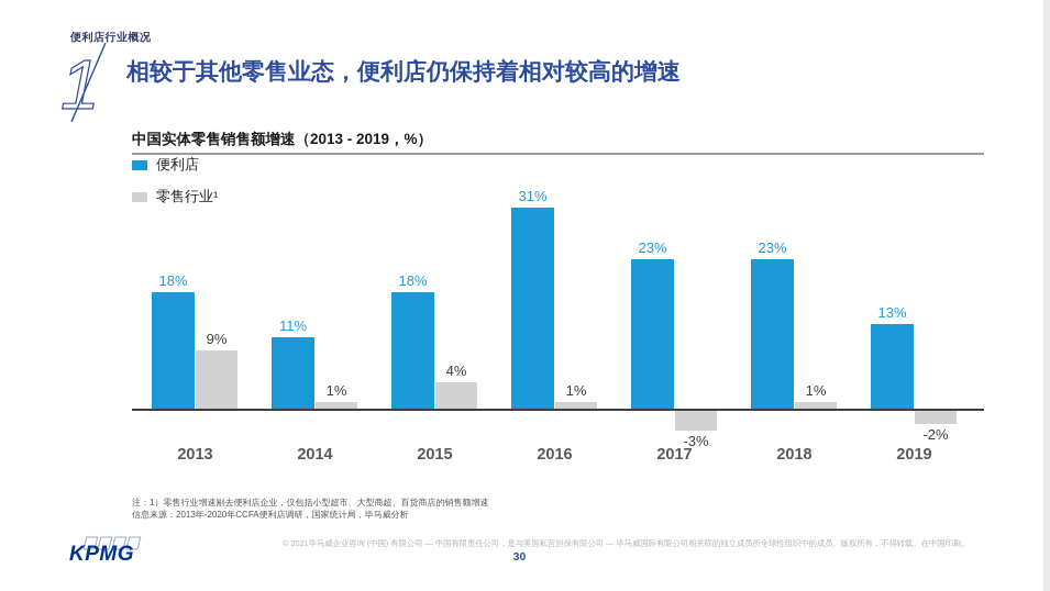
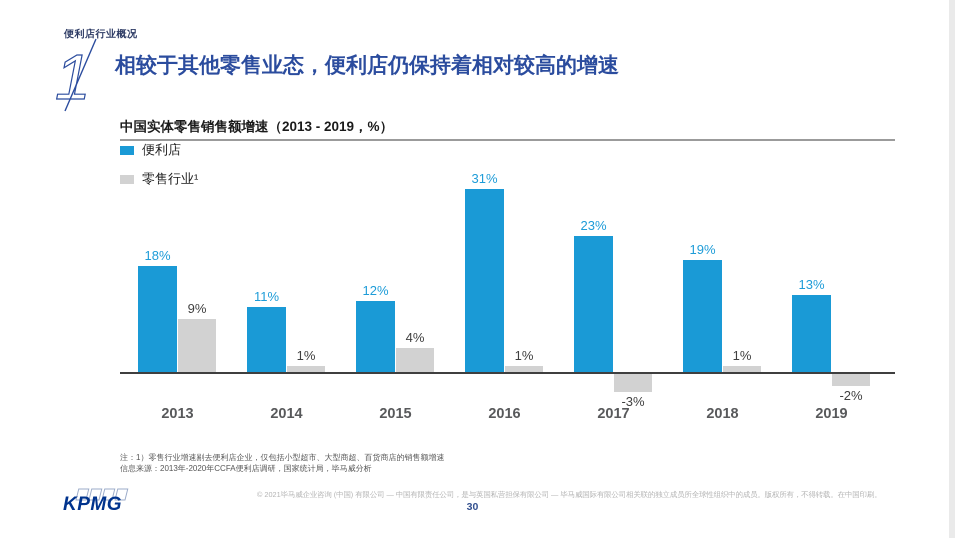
便利店/2015: 18% -> 12%
便利店/2018: 23% -> 19%
